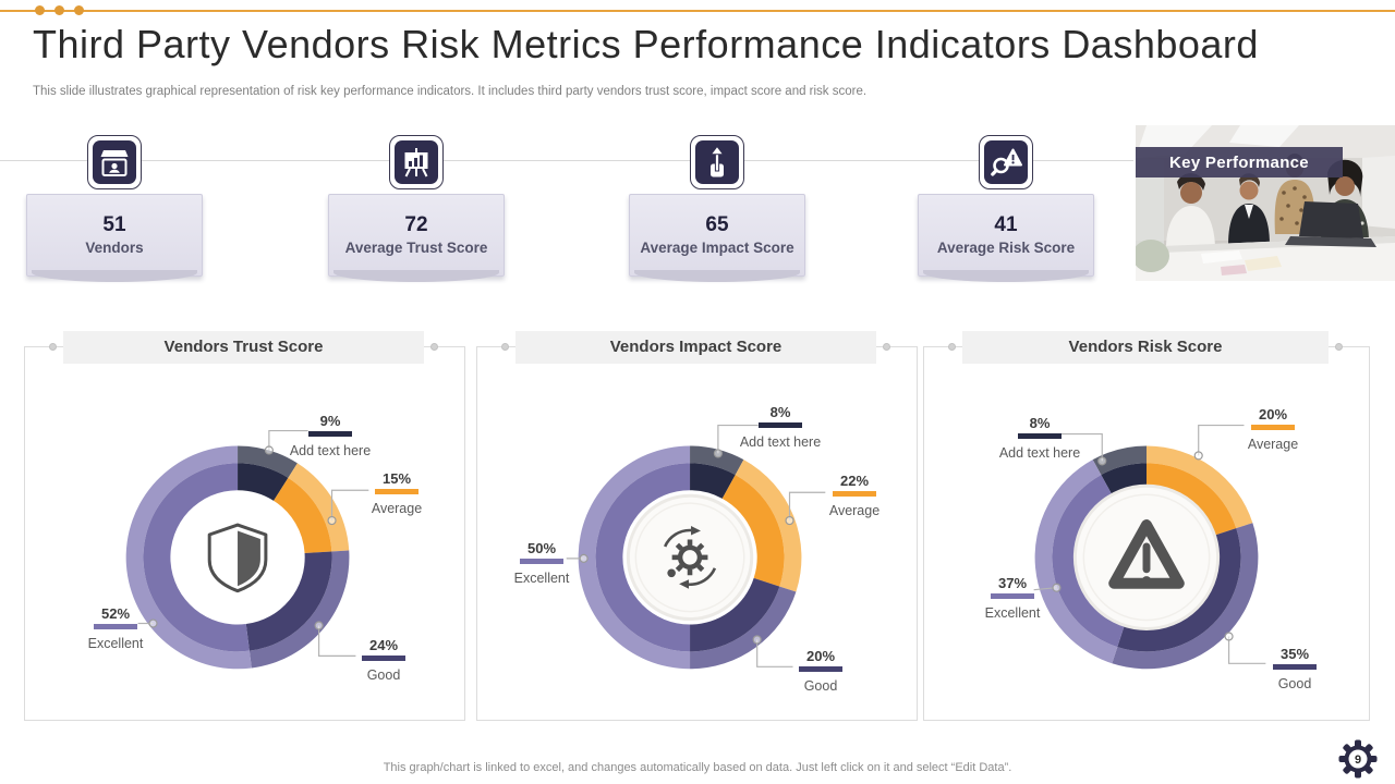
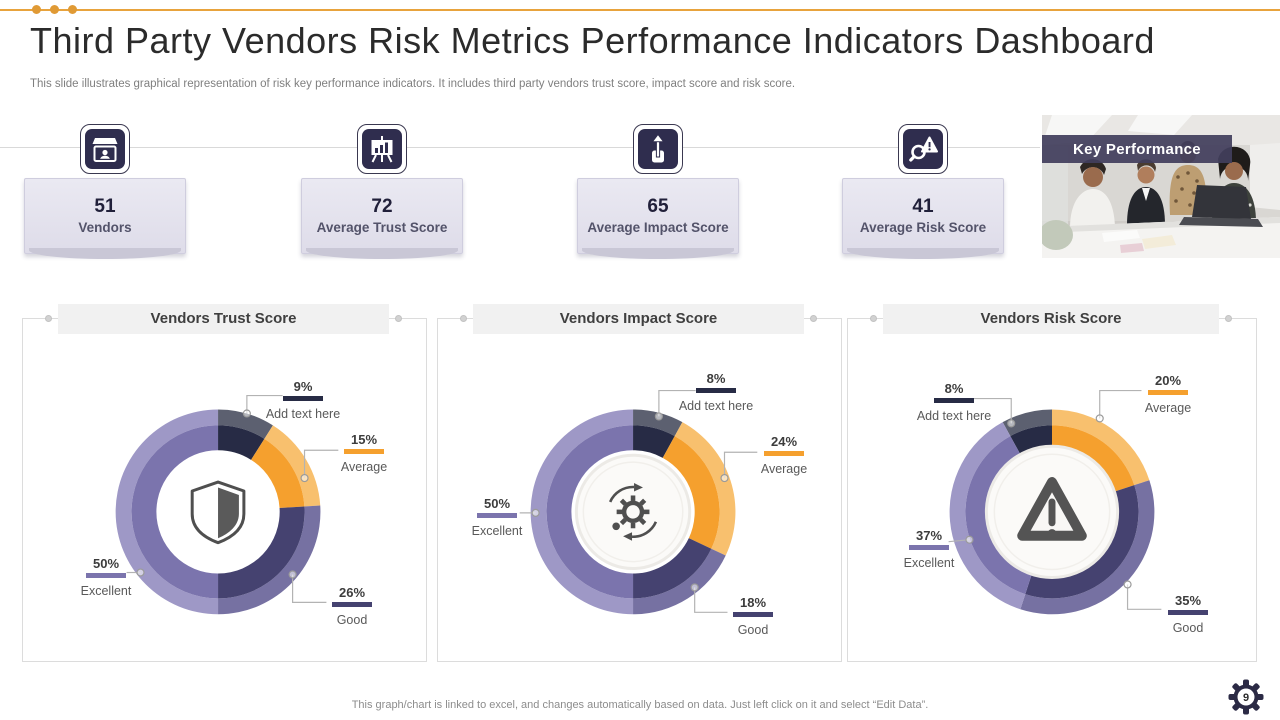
Vendors Trust Score/Good: 24% -> 26%
Vendors Trust Score/Excellent: 52% -> 50%
Vendors Impact Score/Average: 22% -> 24%
Vendors Impact Score/Good: 20% -> 18%
